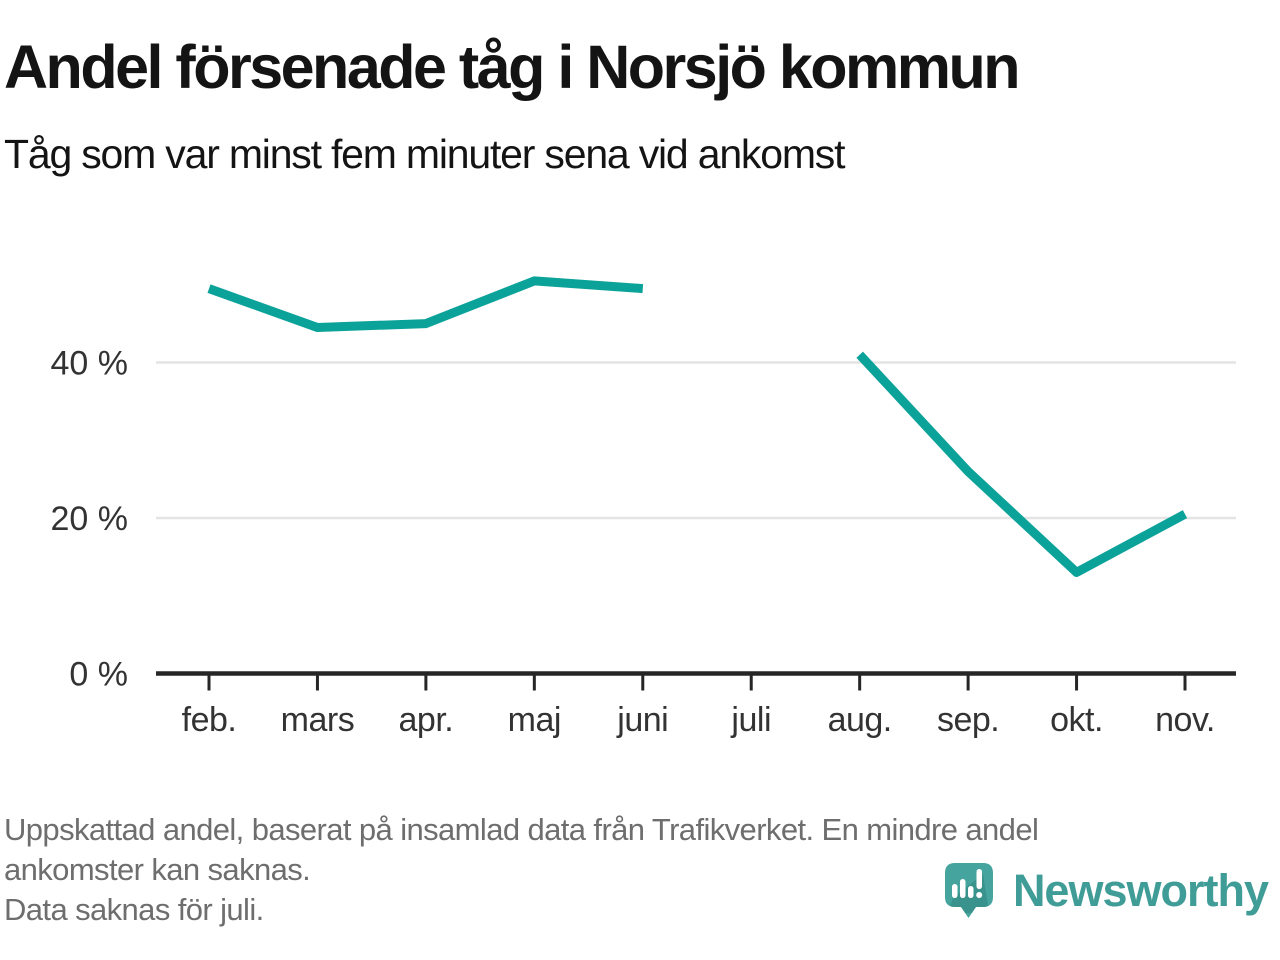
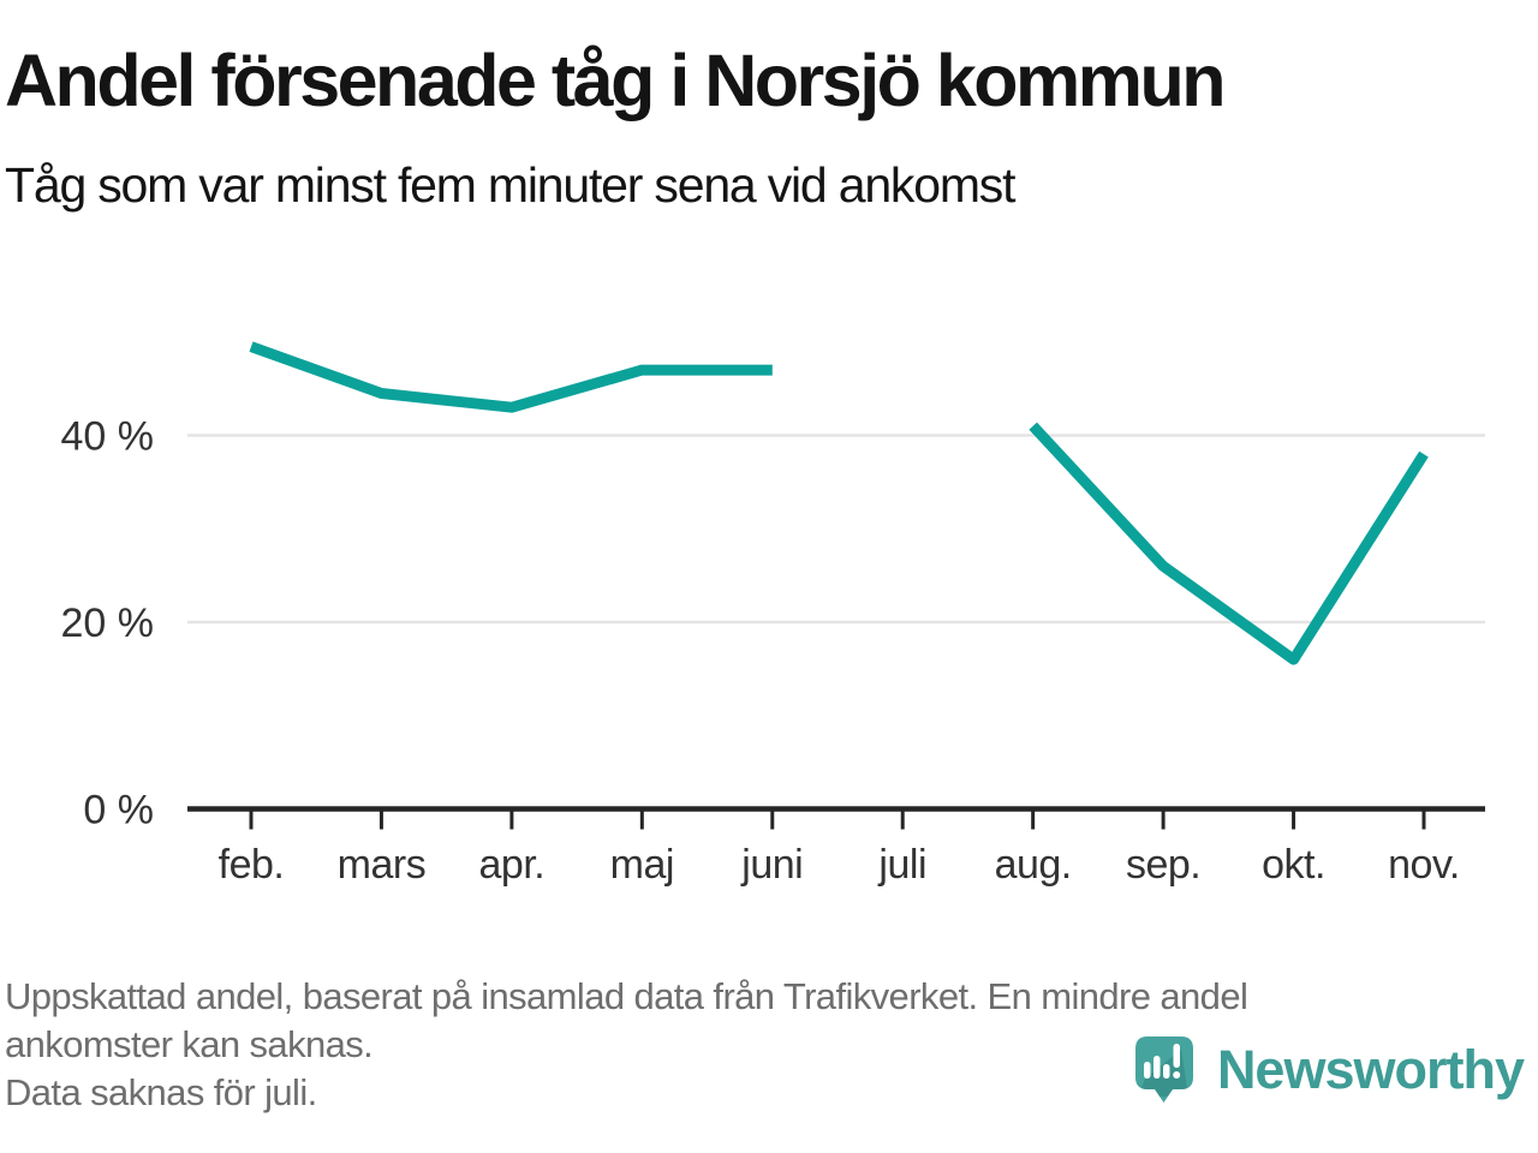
apr.: 45% -> 43%
maj: 50% -> 47%
juni: 50% -> 47%
okt.: 13% -> 16%
nov.: 20% -> 38%
